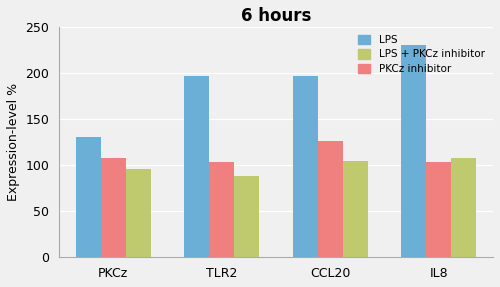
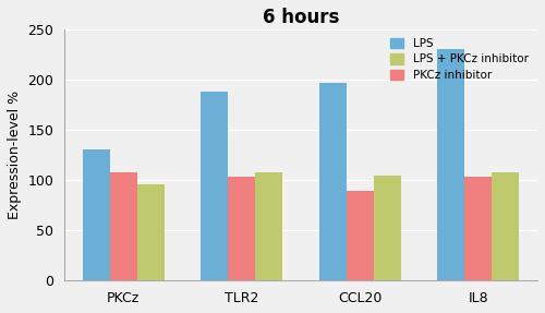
LPS/TLR2: 196 -> 188
LPS + PKCz inhibitor/TLR2: 88 -> 108
PKCz inhibitor/CCL20: 126 -> 89
